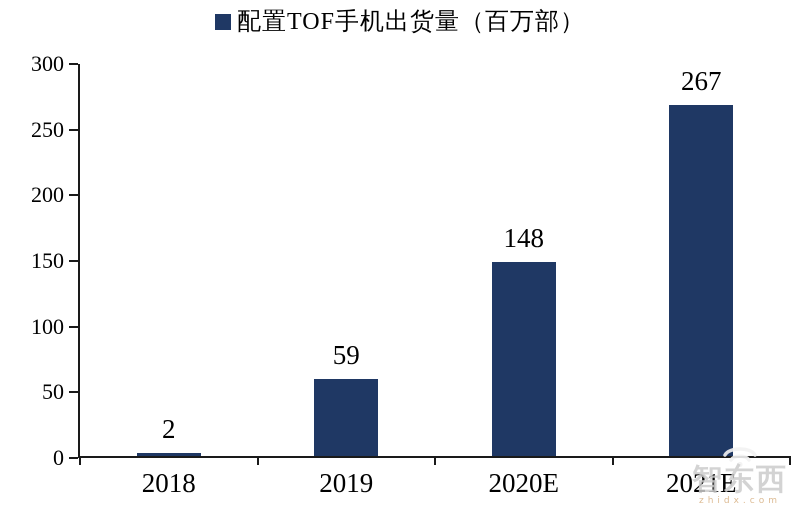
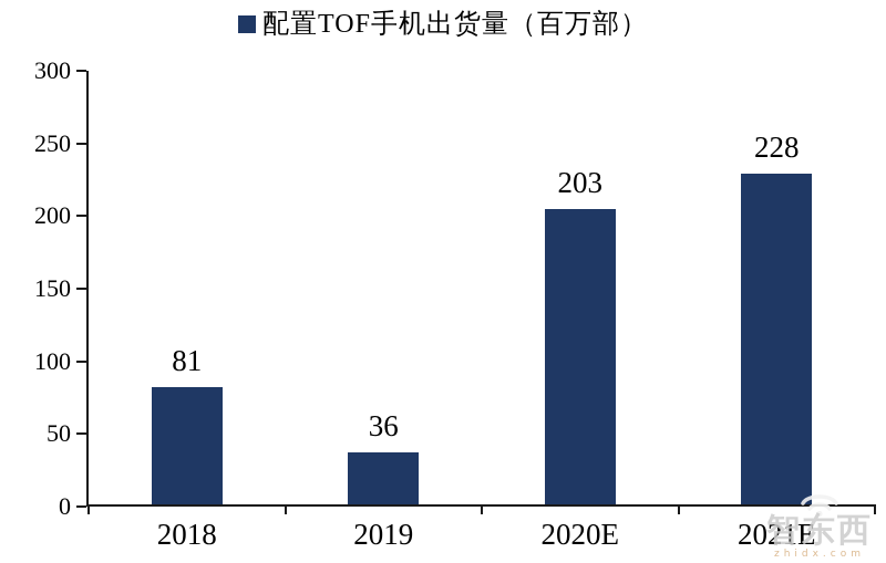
2018: 2 -> 81
2019: 59 -> 36
2020E: 148 -> 203
2021E: 267 -> 228
